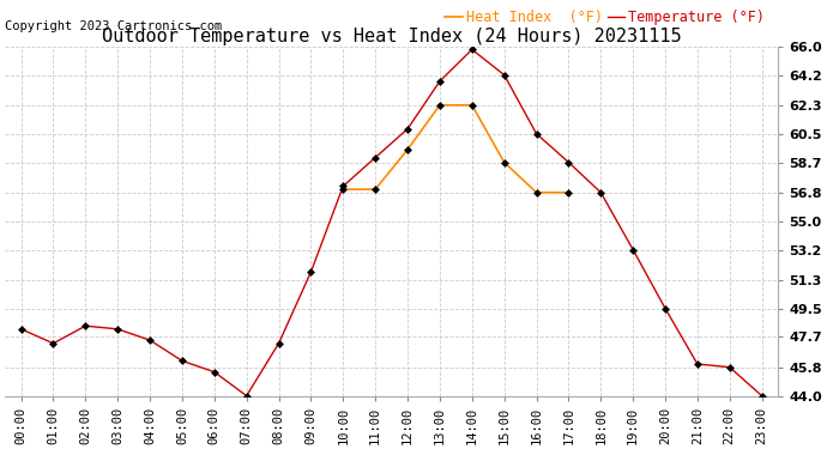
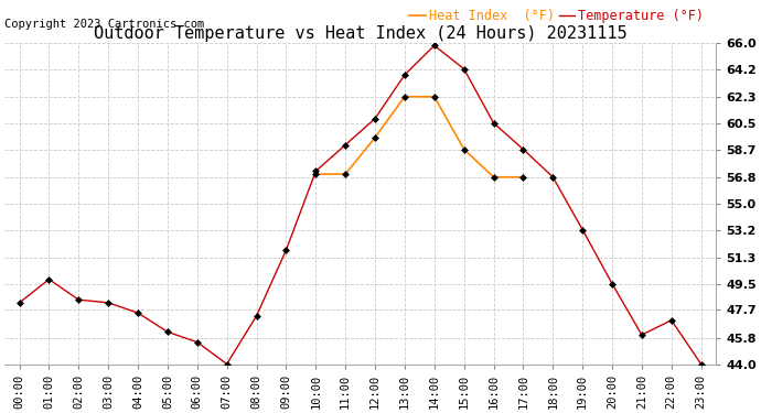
Temperature (°F)/01:00: 47.3 -> 49.8
Temperature (°F)/22:00: 45.8 -> 47.0
